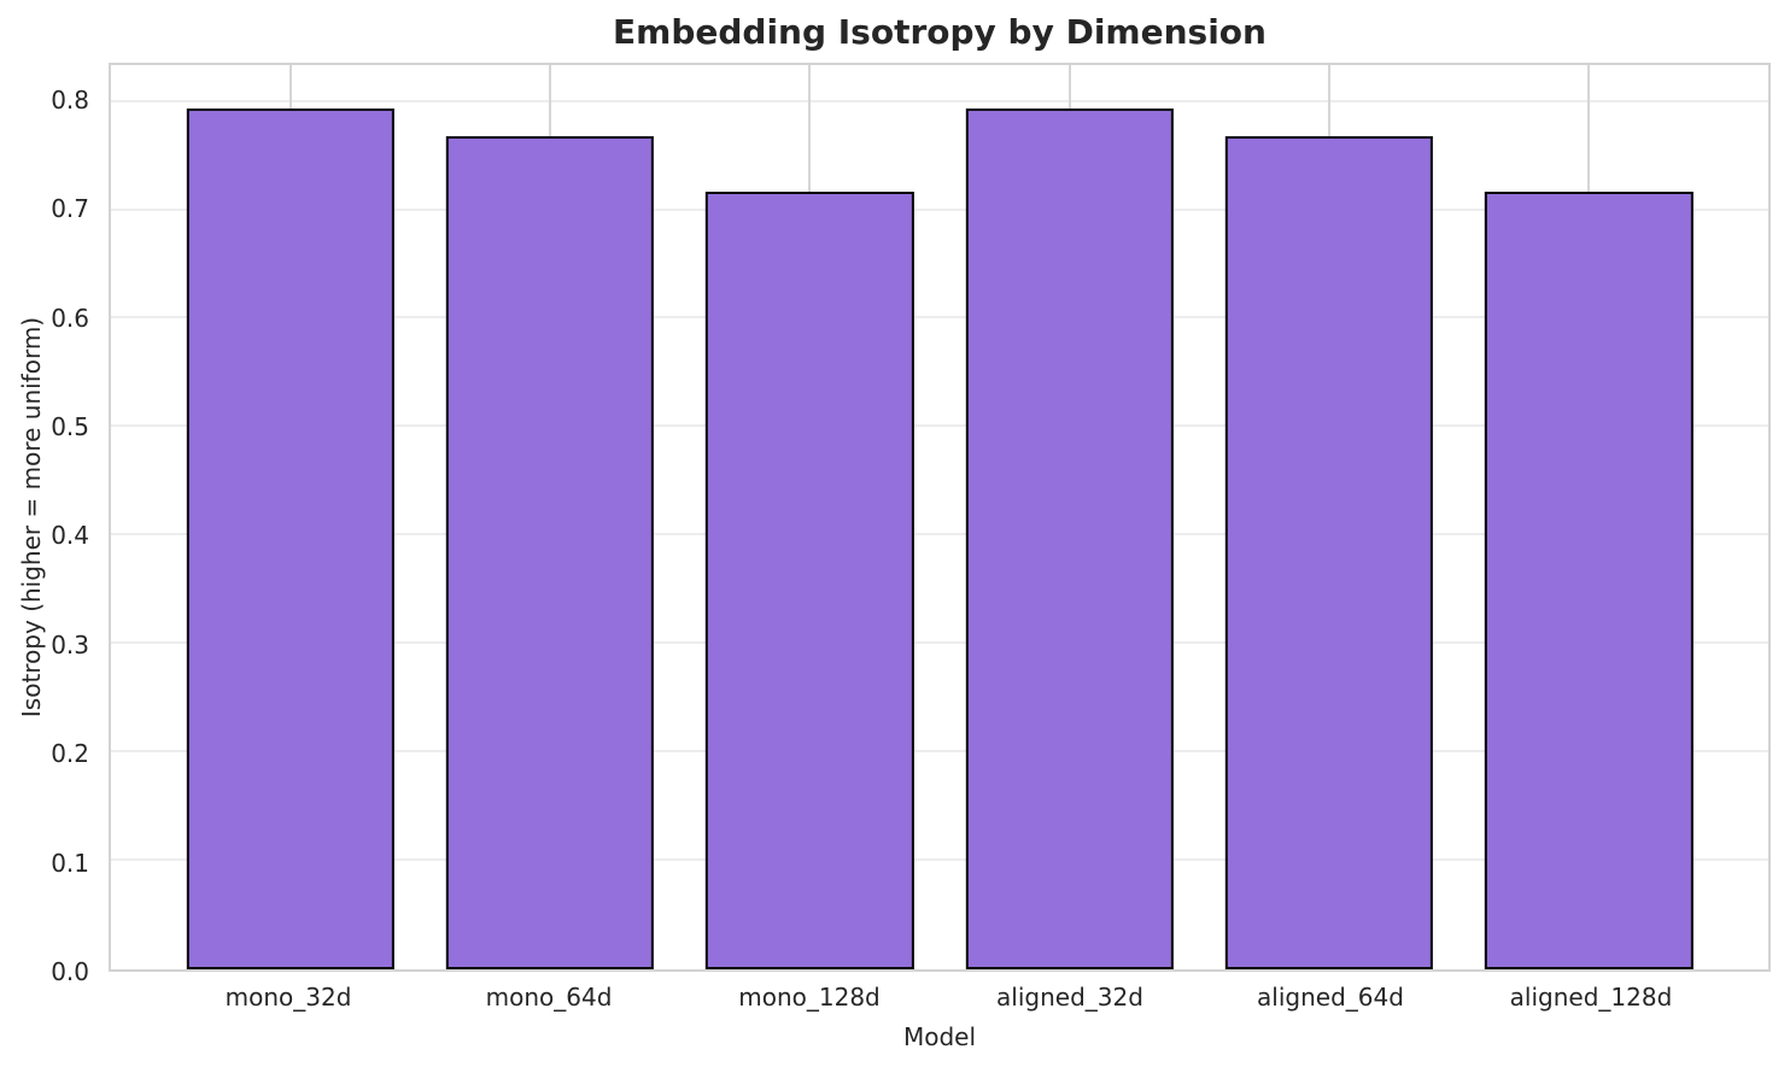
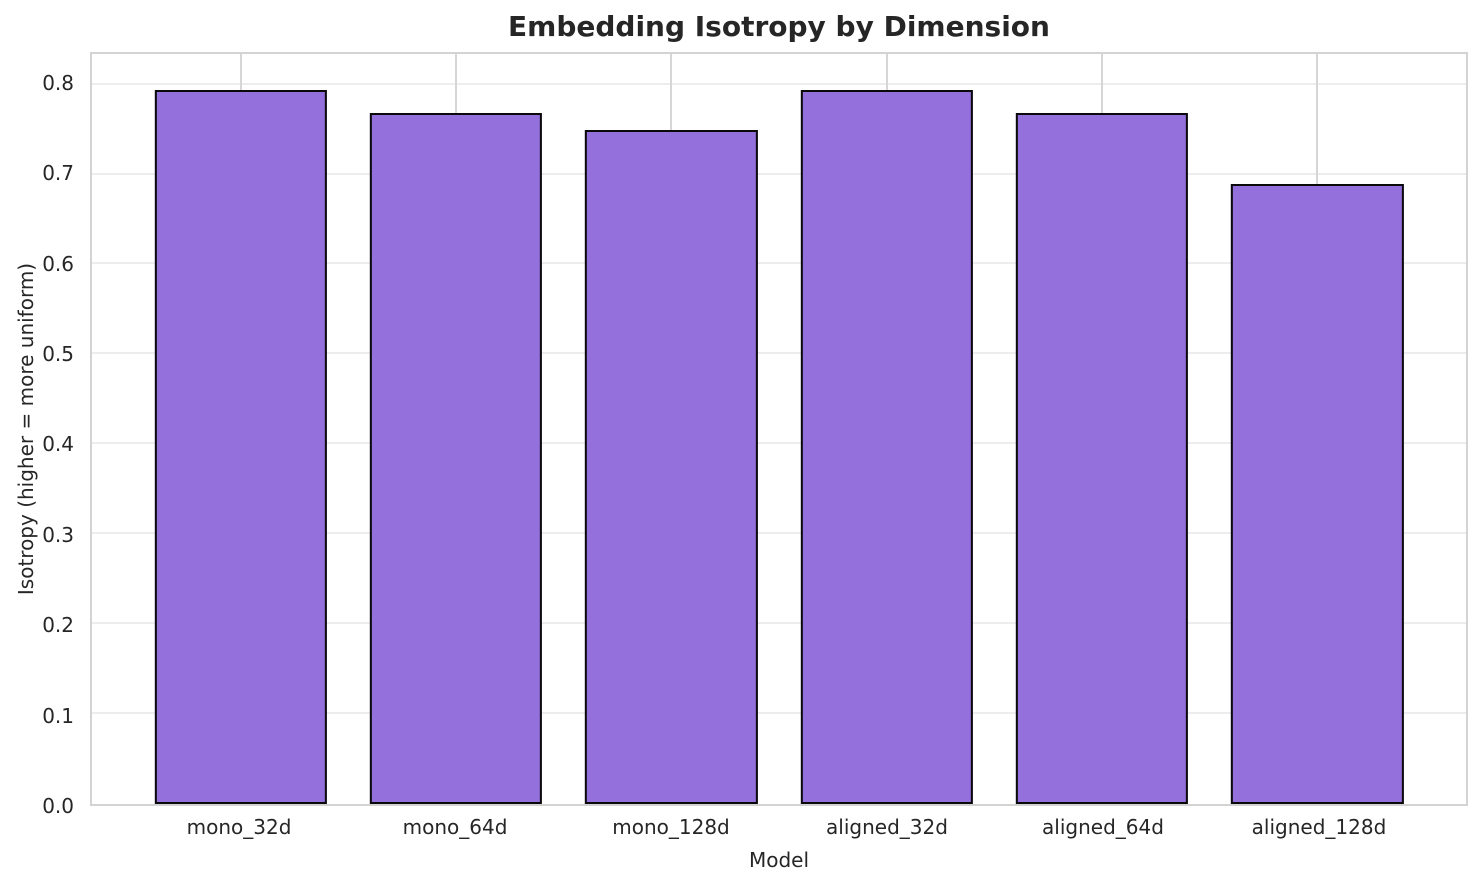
mono_128d: 0.72 -> 0.75
aligned_128d: 0.72 -> 0.69
